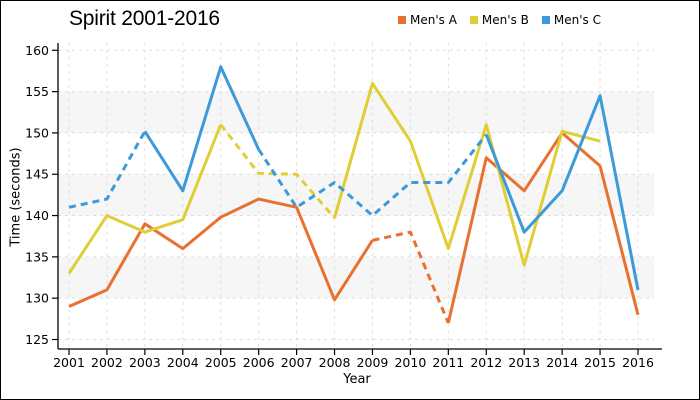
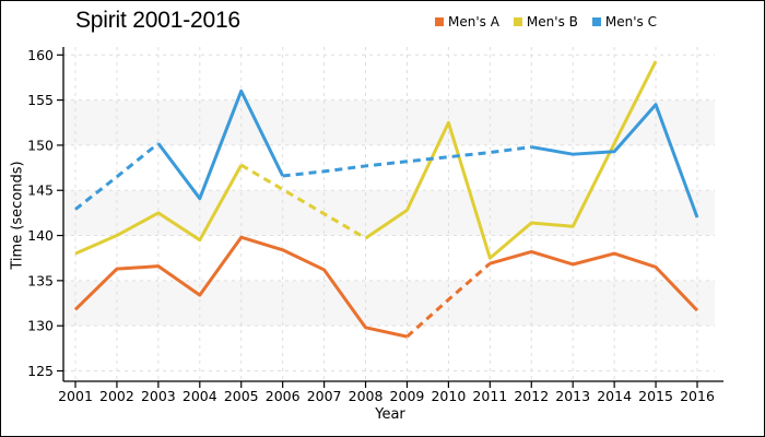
Men's A/2001: 129 -> 132
Men's B/2001: 133 -> 138
Men's C/2001: 141 -> 143
Men's A/2002: 131 -> 136
Men's C/2002: 142 -> 146
Men's A/2003: 139 -> 137
Men's B/2003: 138 -> 142
Men's A/2004: 136 -> 133
Men's C/2004: 143 -> 144
Men's B/2005: 151 -> 148
Men's C/2005: 158 -> 156
Men's A/2006: 142 -> 138
Men's C/2006: 148 -> 147
Men's A/2007: 141 -> 136
Men's B/2007: 145 -> 142
Men's C/2007: 141 -> 147
Men's C/2008: 144 -> 148
Men's A/2009: 137 -> 129
Men's B/2009: 156 -> 143
Men's C/2009: 140 -> 148
Men's A/2010: 138 -> 133
Men's B/2010: 149 -> 152
Men's C/2010: 144 -> 149
Men's A/2011: 127 -> 137
Men's B/2011: 136 -> 138
Men's C/2011: 144 -> 149
Men's A/2012: 147 -> 138
Men's B/2012: 151 -> 141
Men's A/2013: 143 -> 137
Men's B/2013: 134 -> 141
Men's C/2013: 138 -> 149
Men's A/2014: 150 -> 138
Men's C/2014: 143 -> 149
Men's A/2015: 146 -> 136
Men's B/2015: 149 -> 159
Men's A/2016: 128 -> 132
Men's C/2016: 131 -> 142
